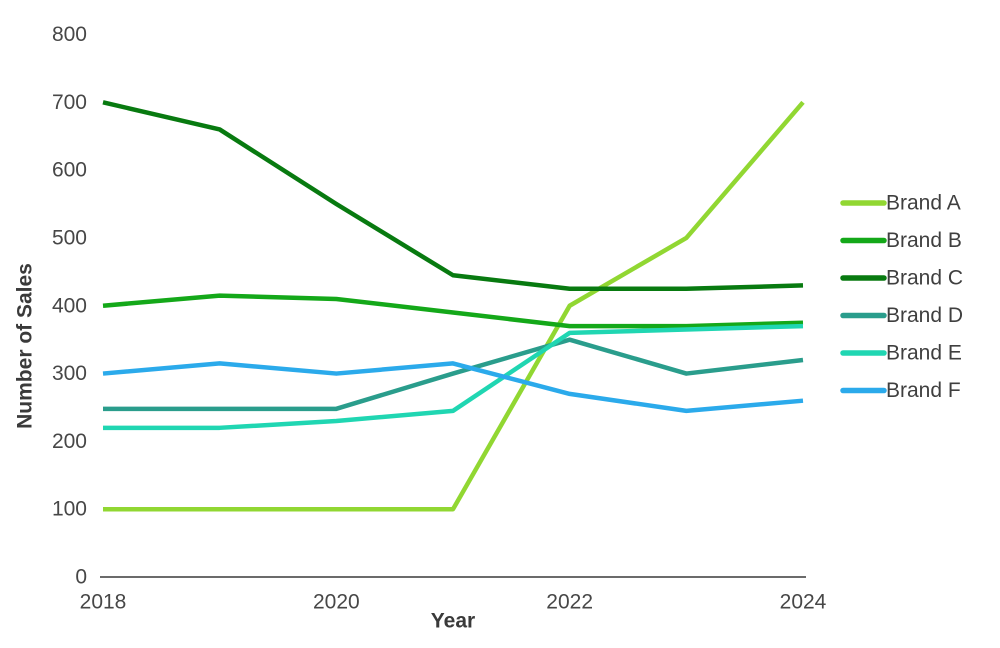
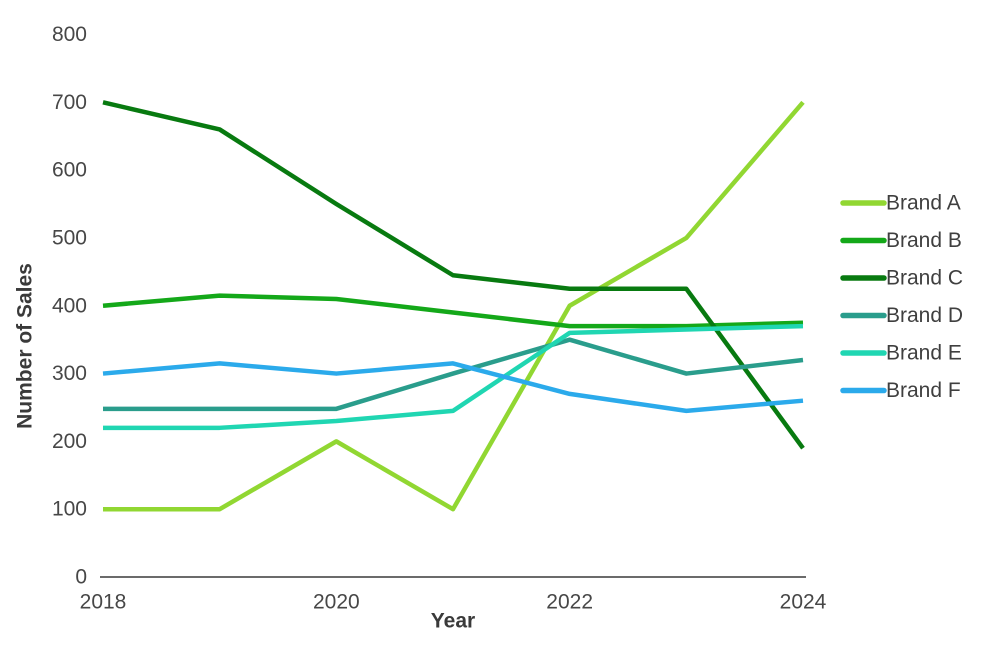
Brand A/2020: 100 -> 200
Brand C/2024: 430 -> 190
